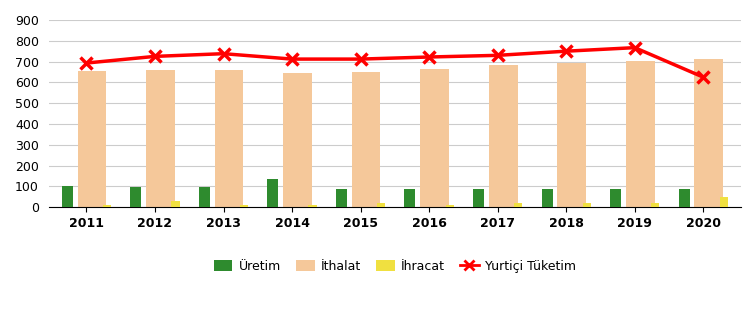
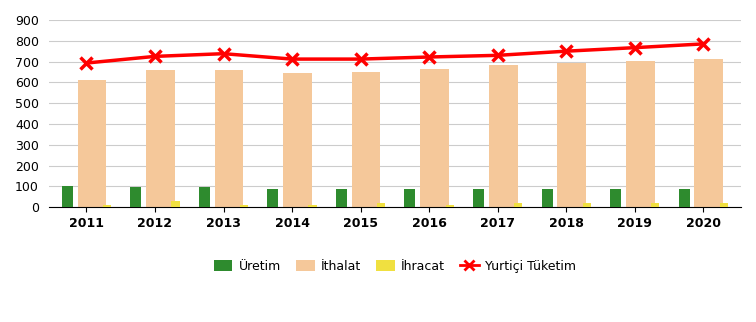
İthalat/2011: 655 -> 610
Üretim/2014: 135 -> 88
Yurtiçi Tüketim/2020: 625 -> 785
İhracat/2020: 50 -> 18
